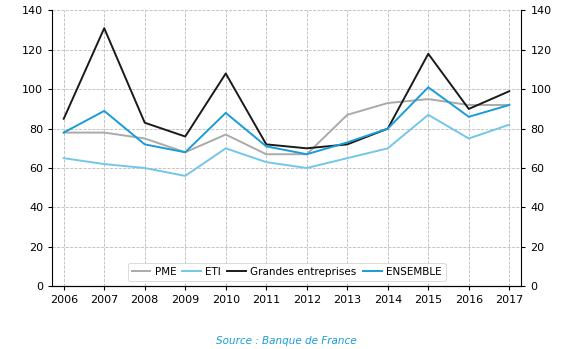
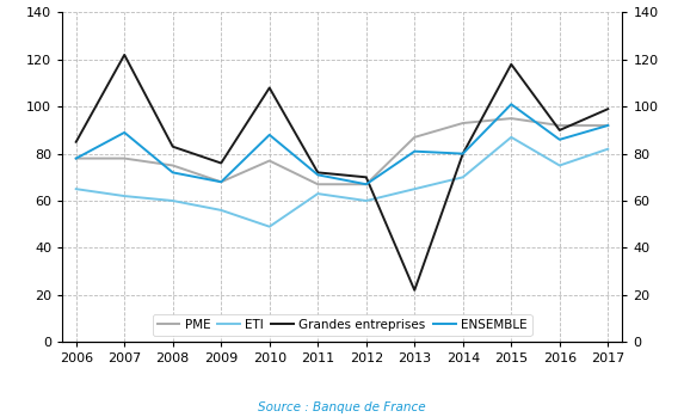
Grandes entreprises/2007: 131 -> 122
ETI/2010: 70 -> 49
Grandes entreprises/2013: 72 -> 22
ENSEMBLE/2013: 73 -> 81
